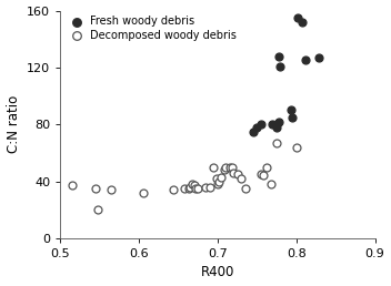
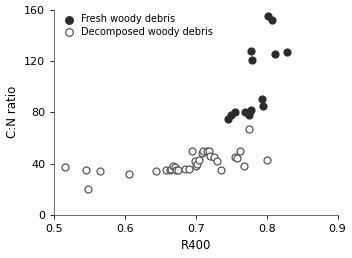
Decomposed woody debris/0.8: 64 -> 43
